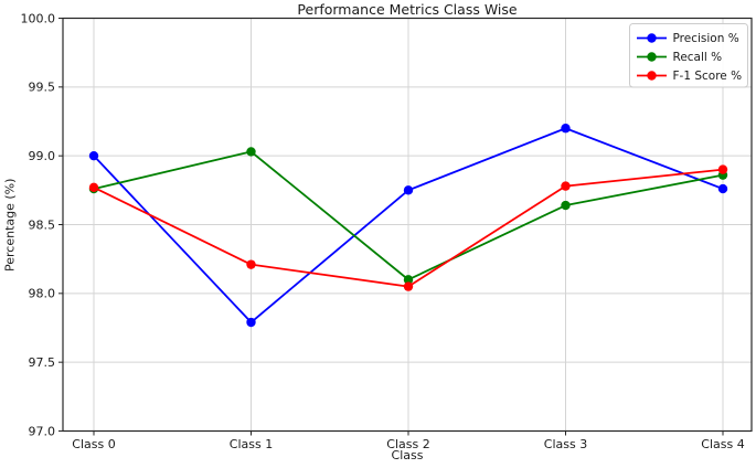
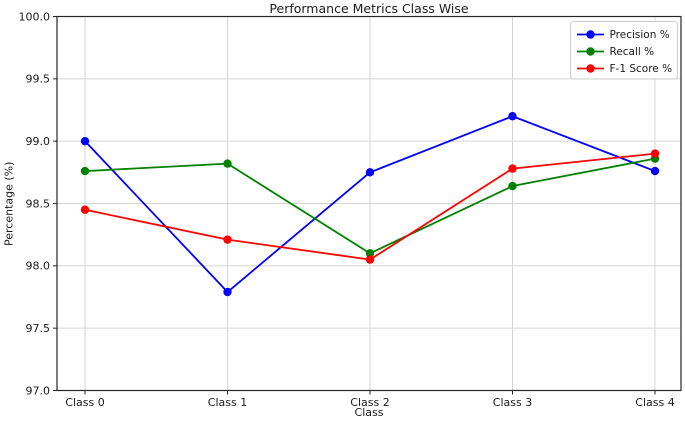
F-1 Score %/Class 0: 98.77 -> 98.45
Recall %/Class 1: 99.03 -> 98.82
